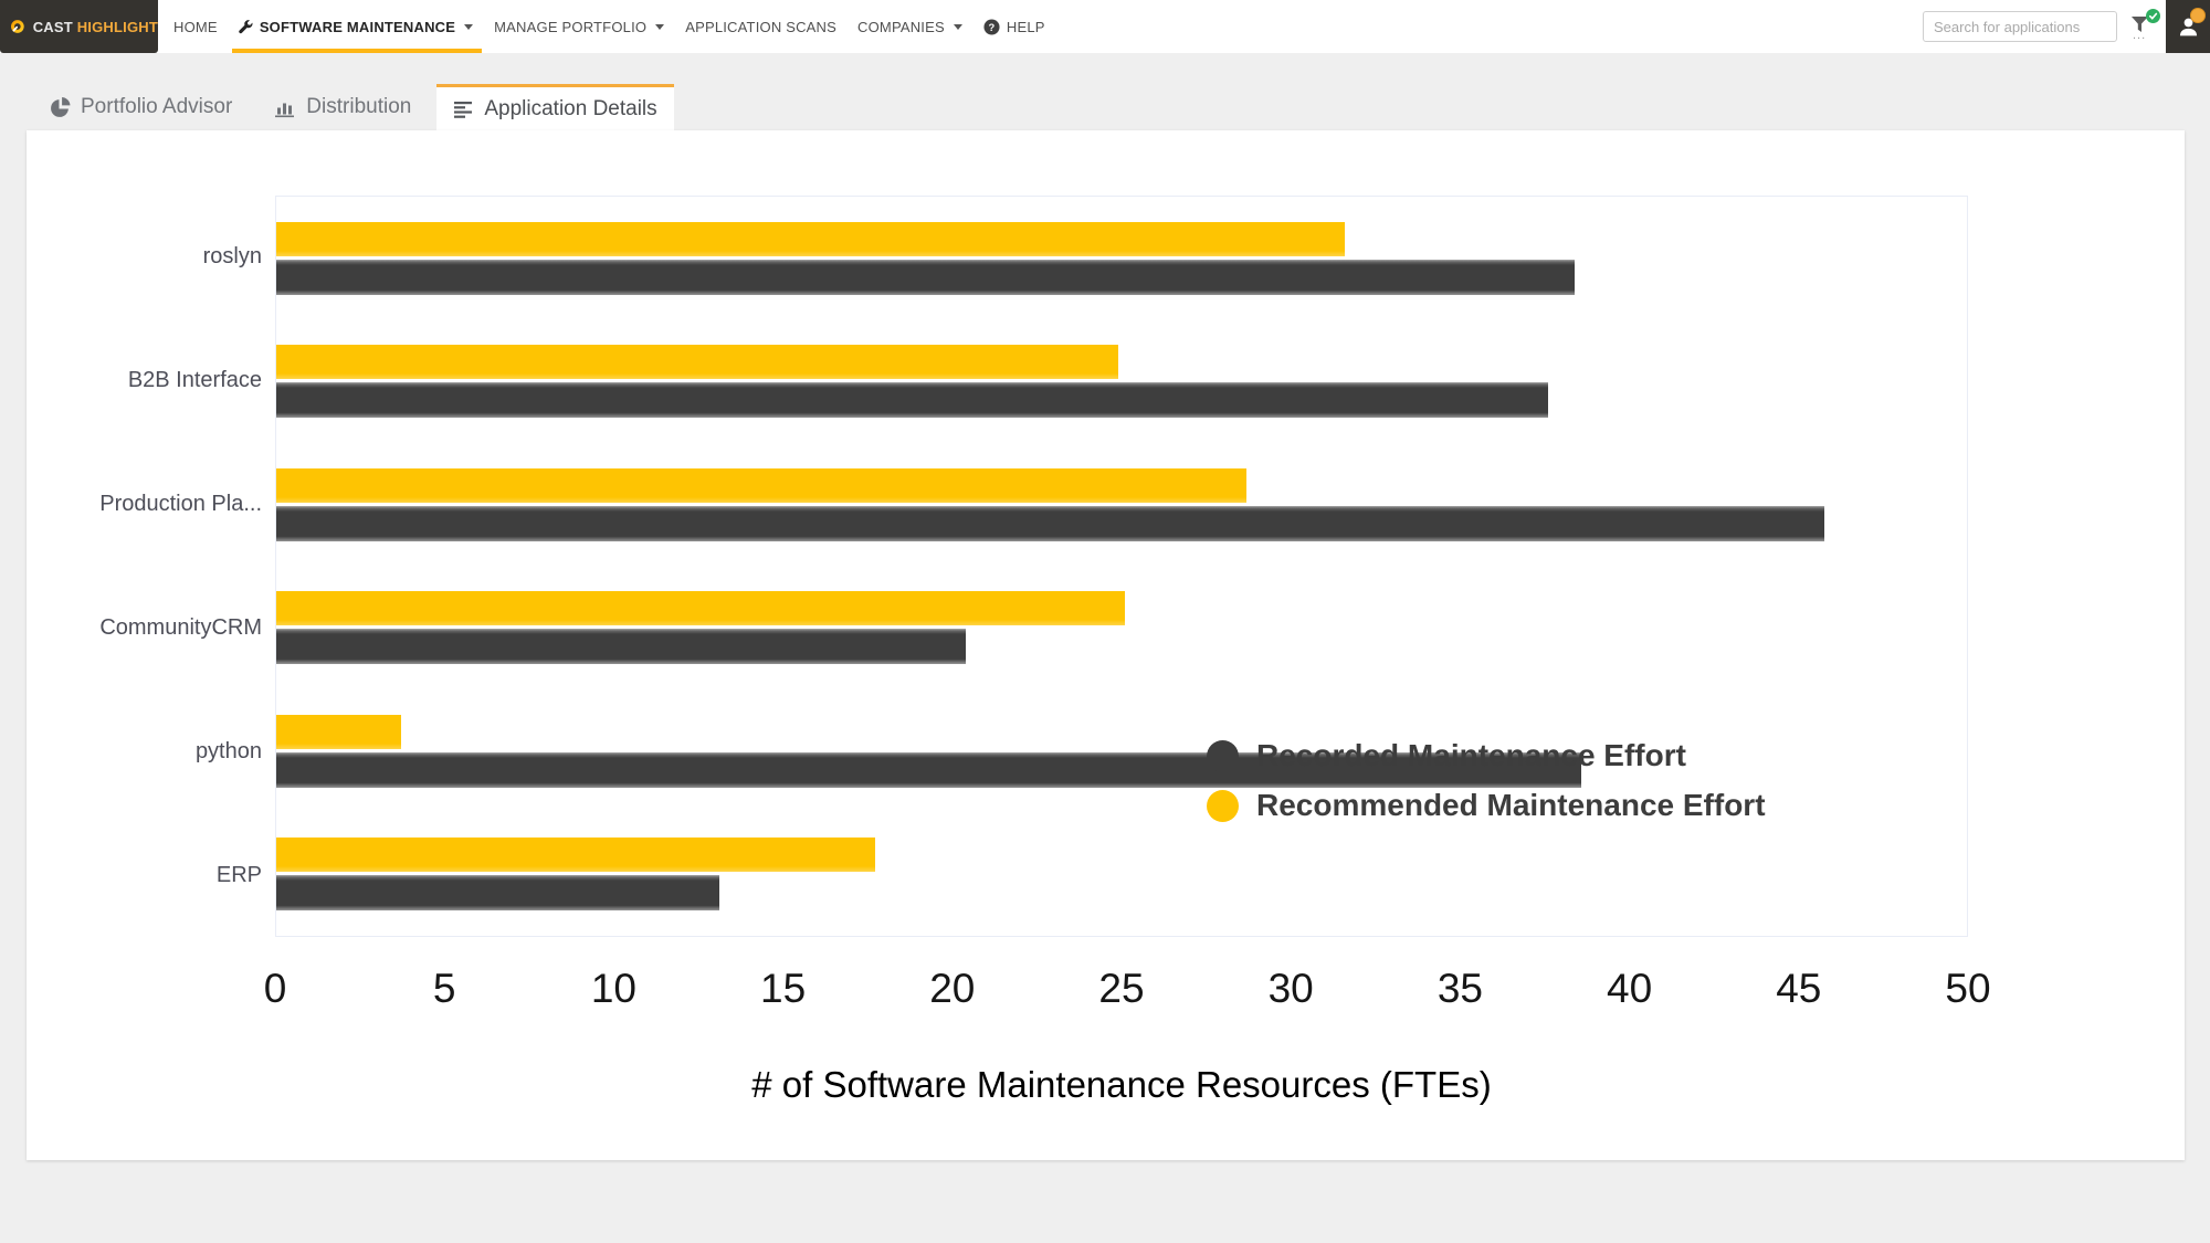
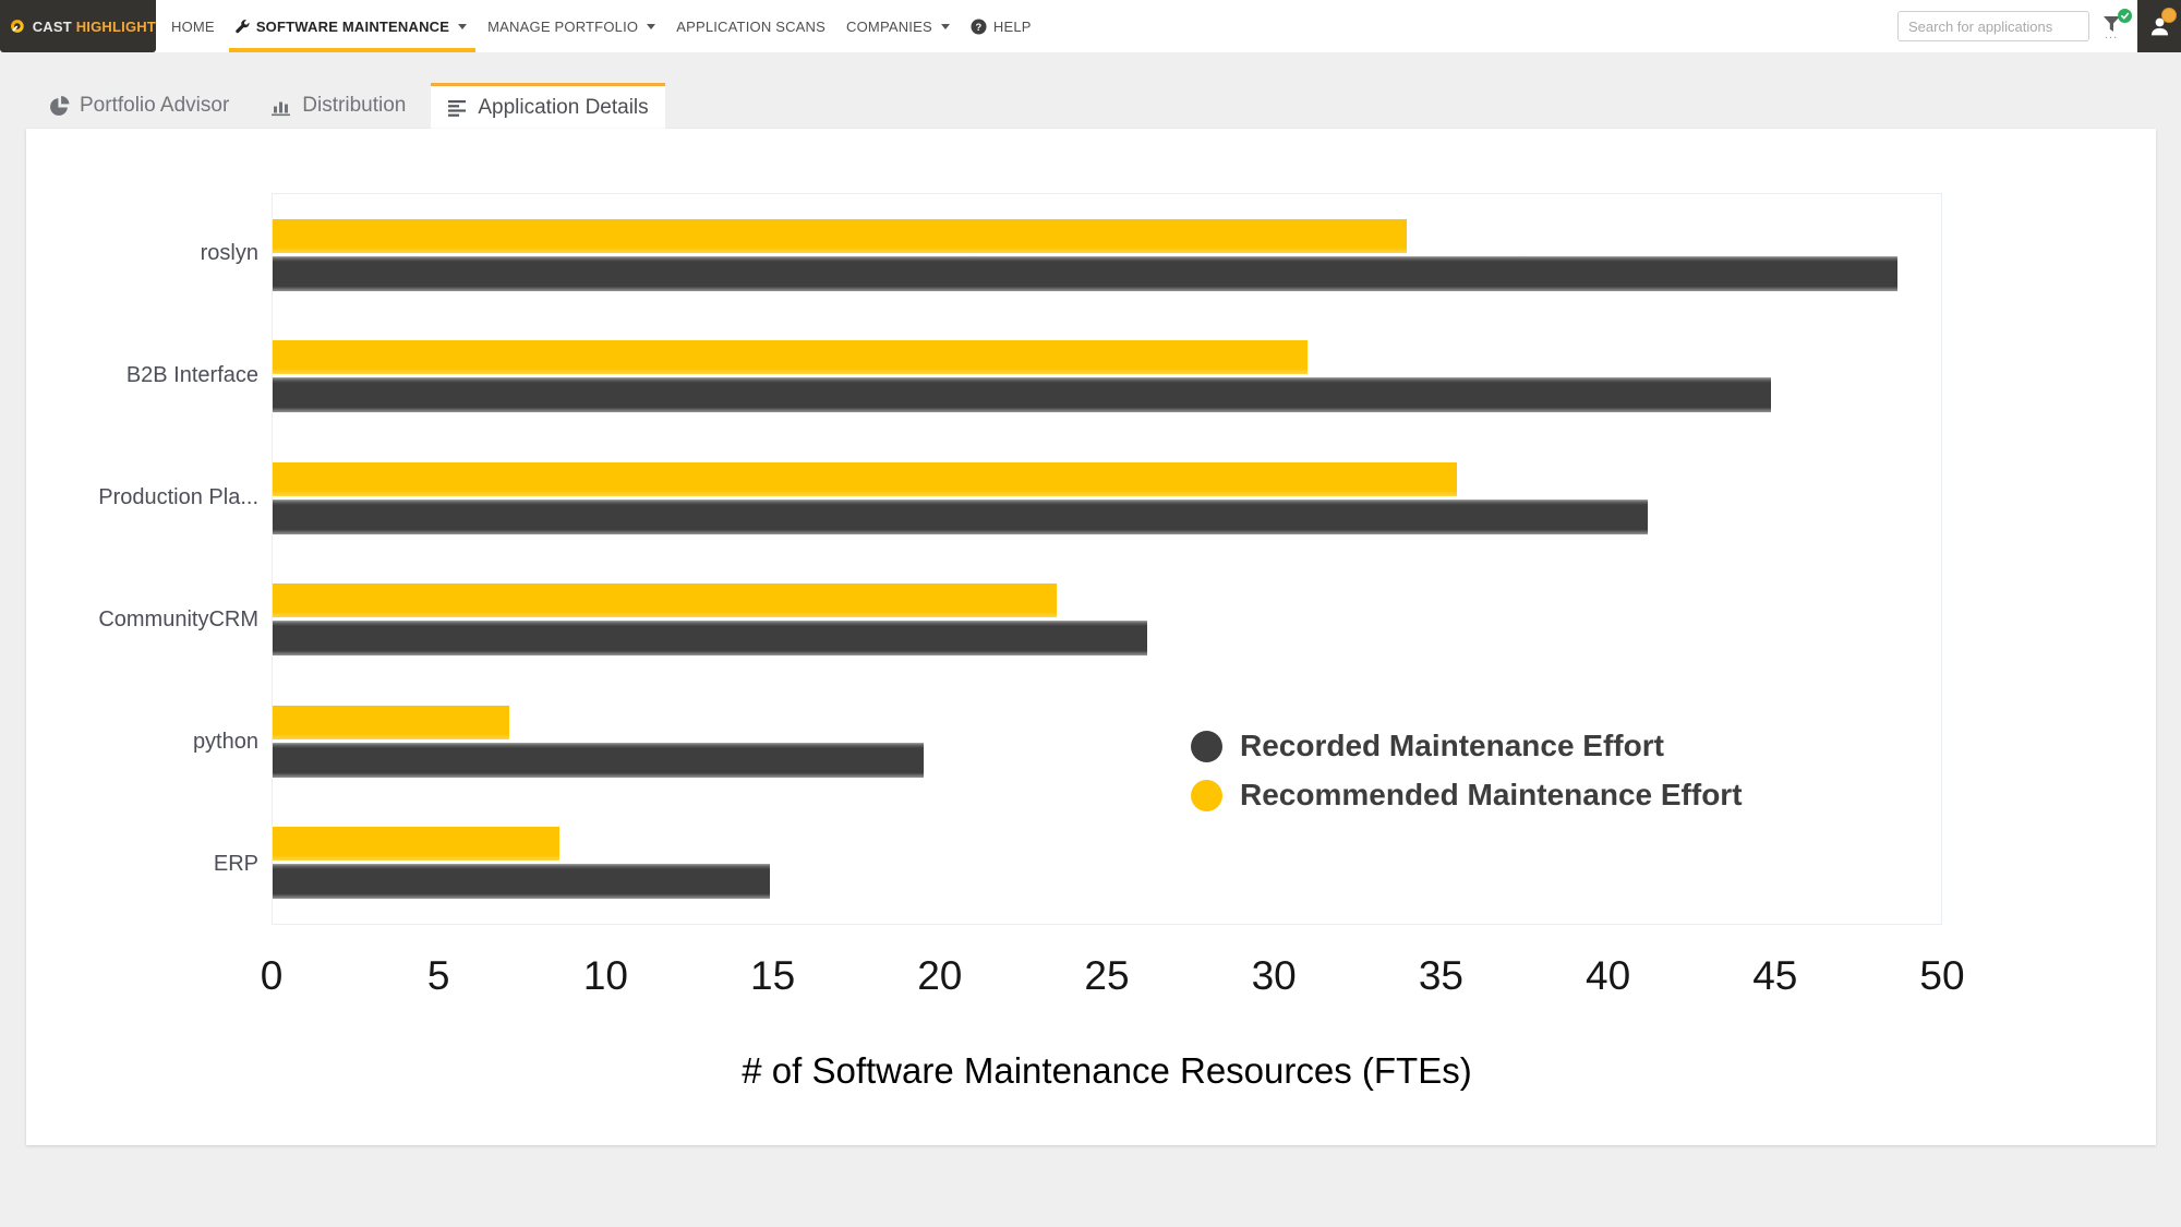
Recommended Maintenance Effort/roslyn: 31.6 -> 34.0
Recorded Maintenance Effort/roslyn: 38.4 -> 48.7
Recommended Maintenance Effort/B2B Interface: 24.9 -> 31.0
Recorded Maintenance Effort/B2B Interface: 37.6 -> 44.9
Recommended Maintenance Effort/Production Pla...: 28.7 -> 35.5
Recorded Maintenance Effort/Production Pla...: 45.8 -> 41.2
Recommended Maintenance Effort/CommunityCRM: 25.1 -> 23.5
Recorded Maintenance Effort/CommunityCRM: 20.4 -> 26.2
Recommended Maintenance Effort/python: 3.7 -> 7.1
Recorded Maintenance Effort/python: 38.6 -> 19.5
Recommended Maintenance Effort/ERP: 17.7 -> 8.6
Recorded Maintenance Effort/ERP: 13.1 -> 14.9
